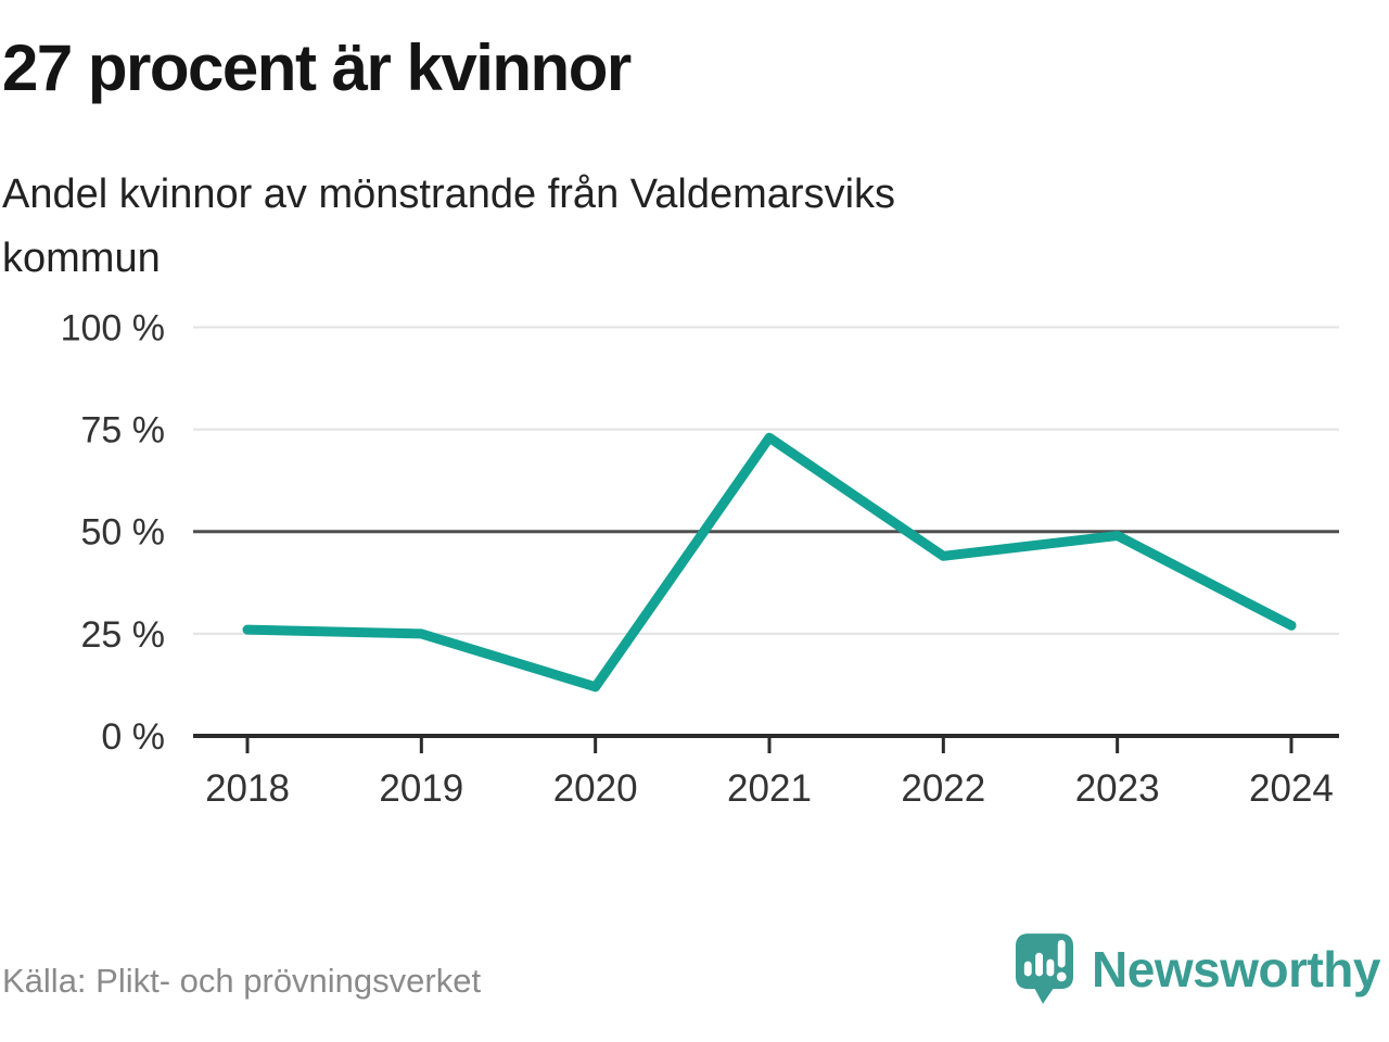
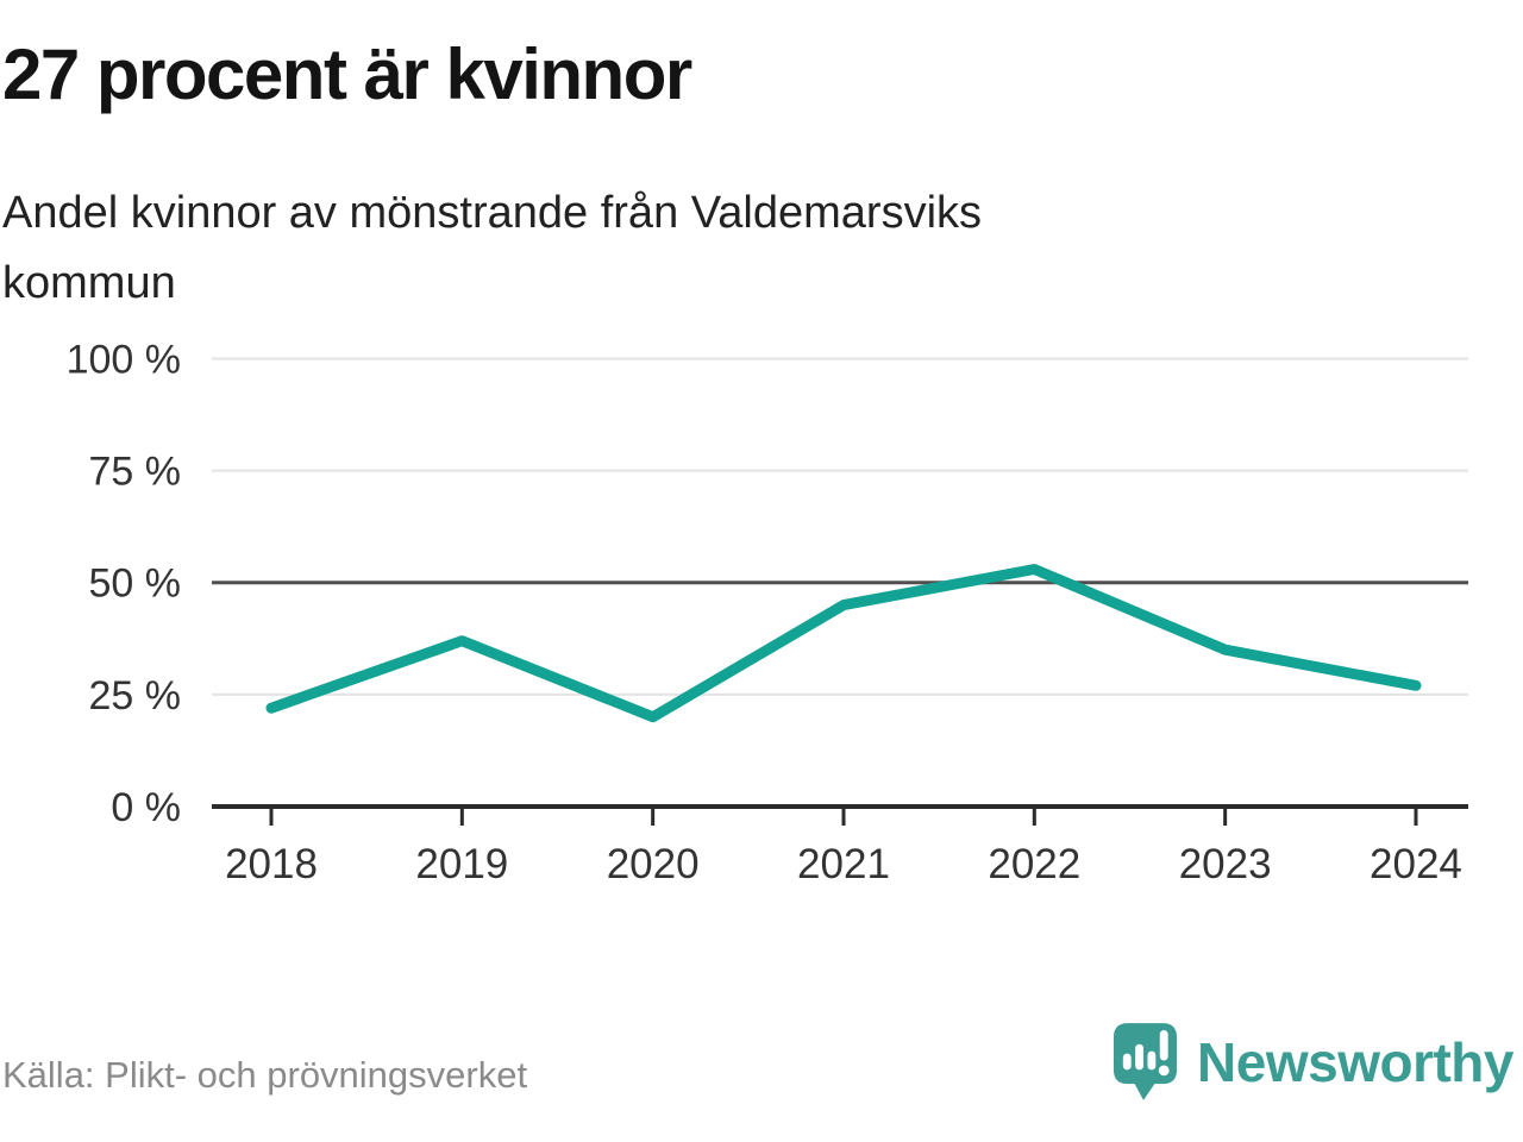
2018: 26% -> 22%
2019: 25% -> 37%
2020: 12% -> 20%
2021: 73% -> 45%
2022: 44% -> 53%
2023: 49% -> 35%
